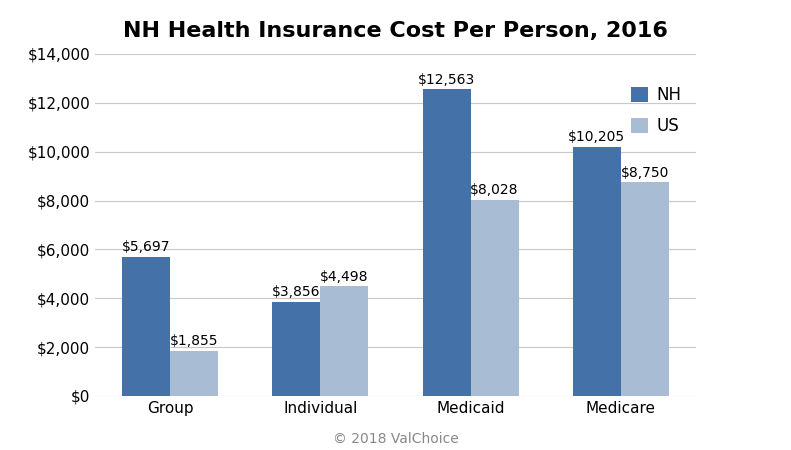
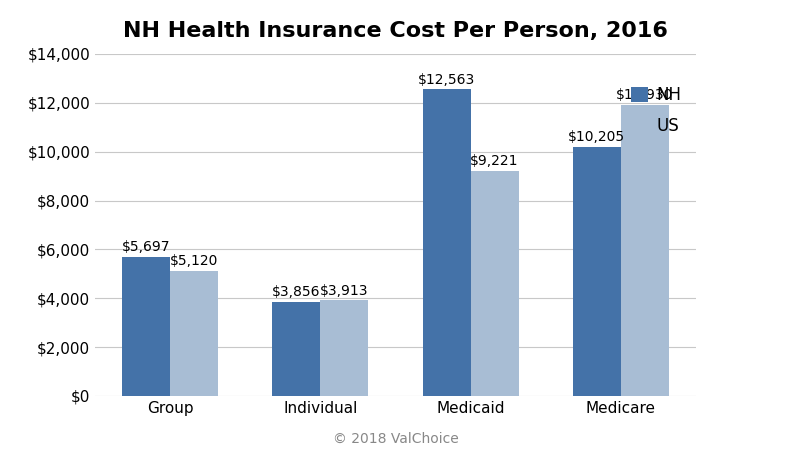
US/Group: $1,855 -> $5,120
US/Individual: $4,498 -> $3,913
US/Medicaid: $8,028 -> $9,221
US/Medicare: $8,750 -> $11,930
